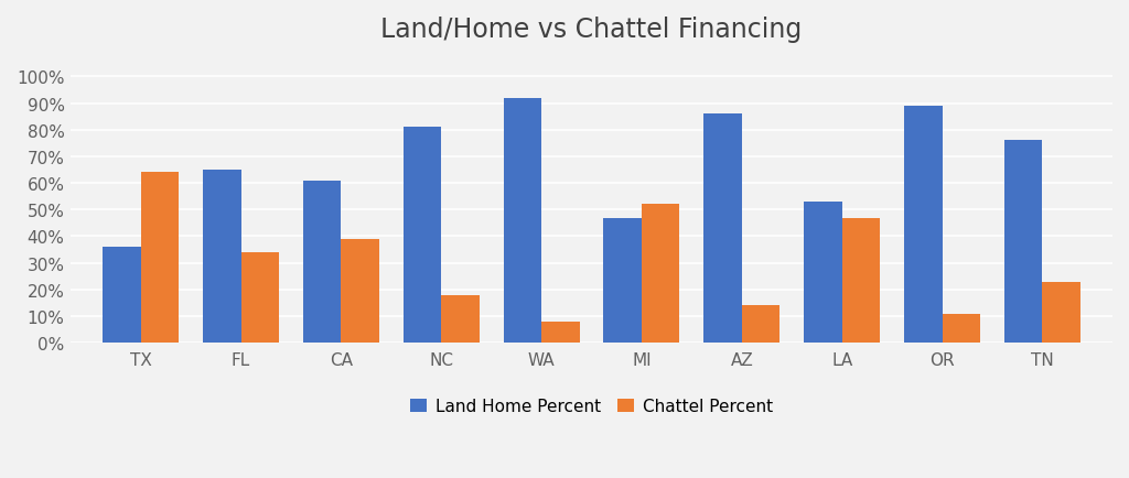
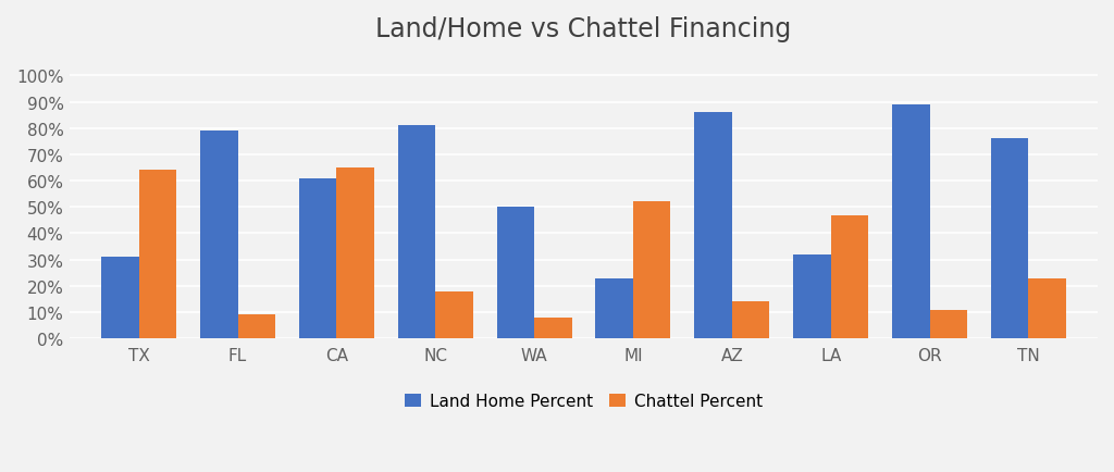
Land Home Percent/TX: 36% -> 31%
Land Home Percent/FL: 65% -> 79%
Chattel Percent/FL: 34% -> 9%
Chattel Percent/CA: 39% -> 65%
Land Home Percent/WA: 92% -> 50%
Land Home Percent/MI: 47% -> 23%
Land Home Percent/LA: 53% -> 32%
